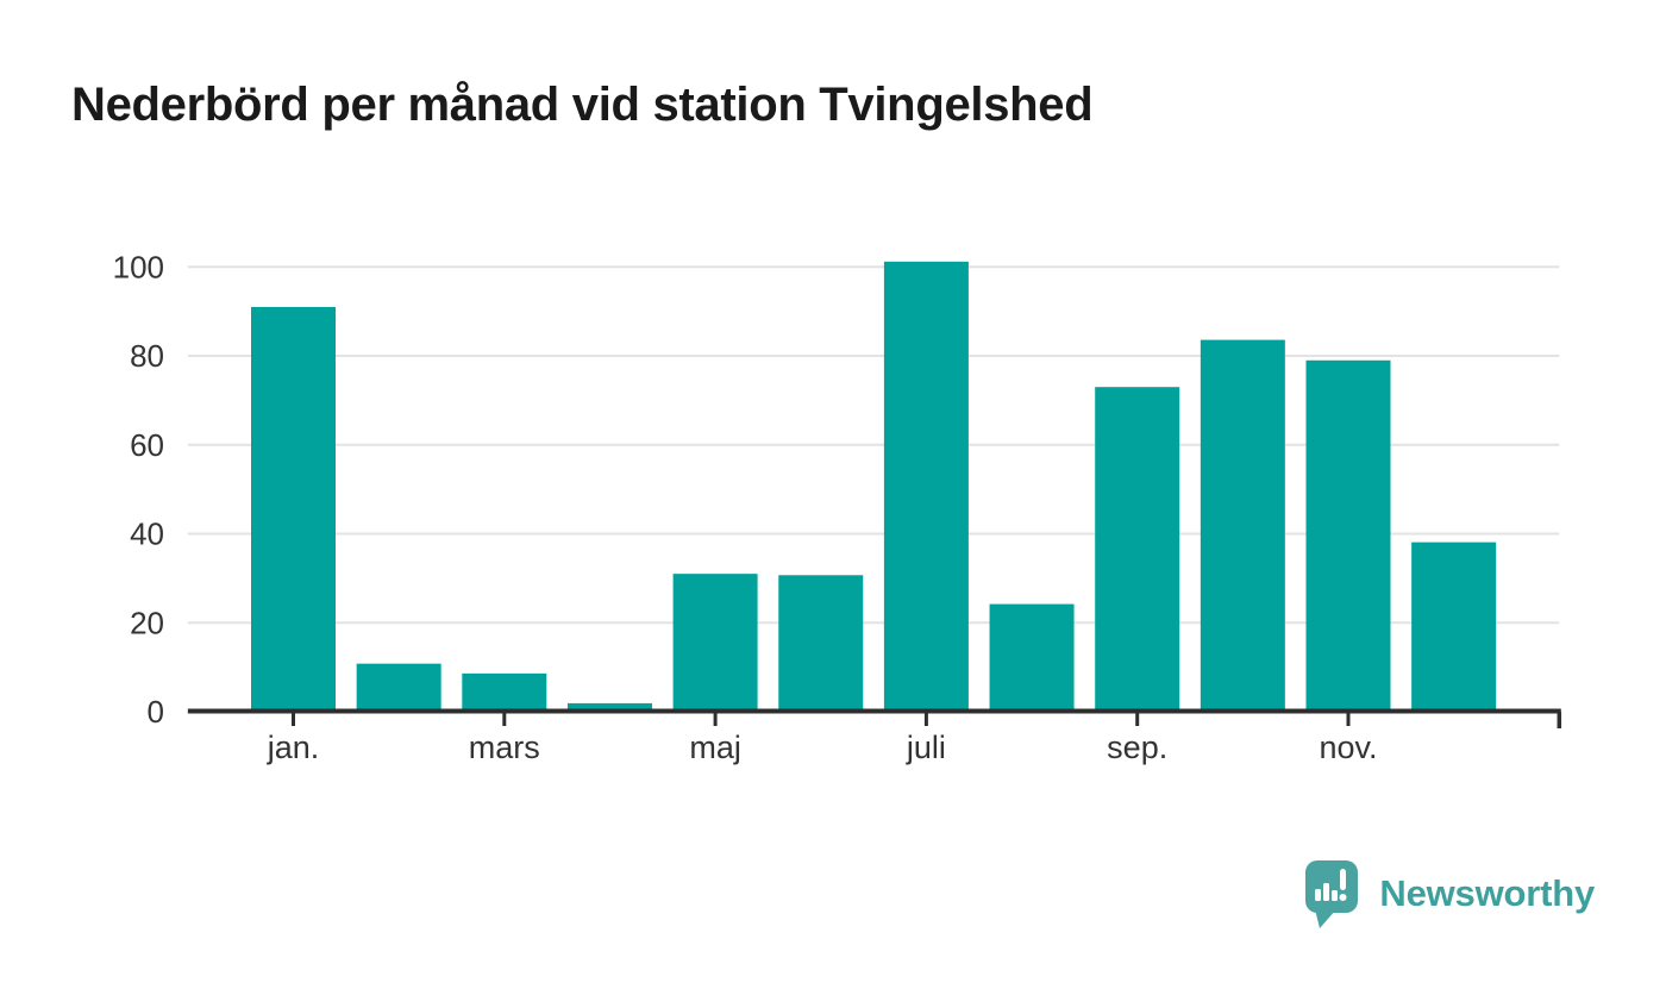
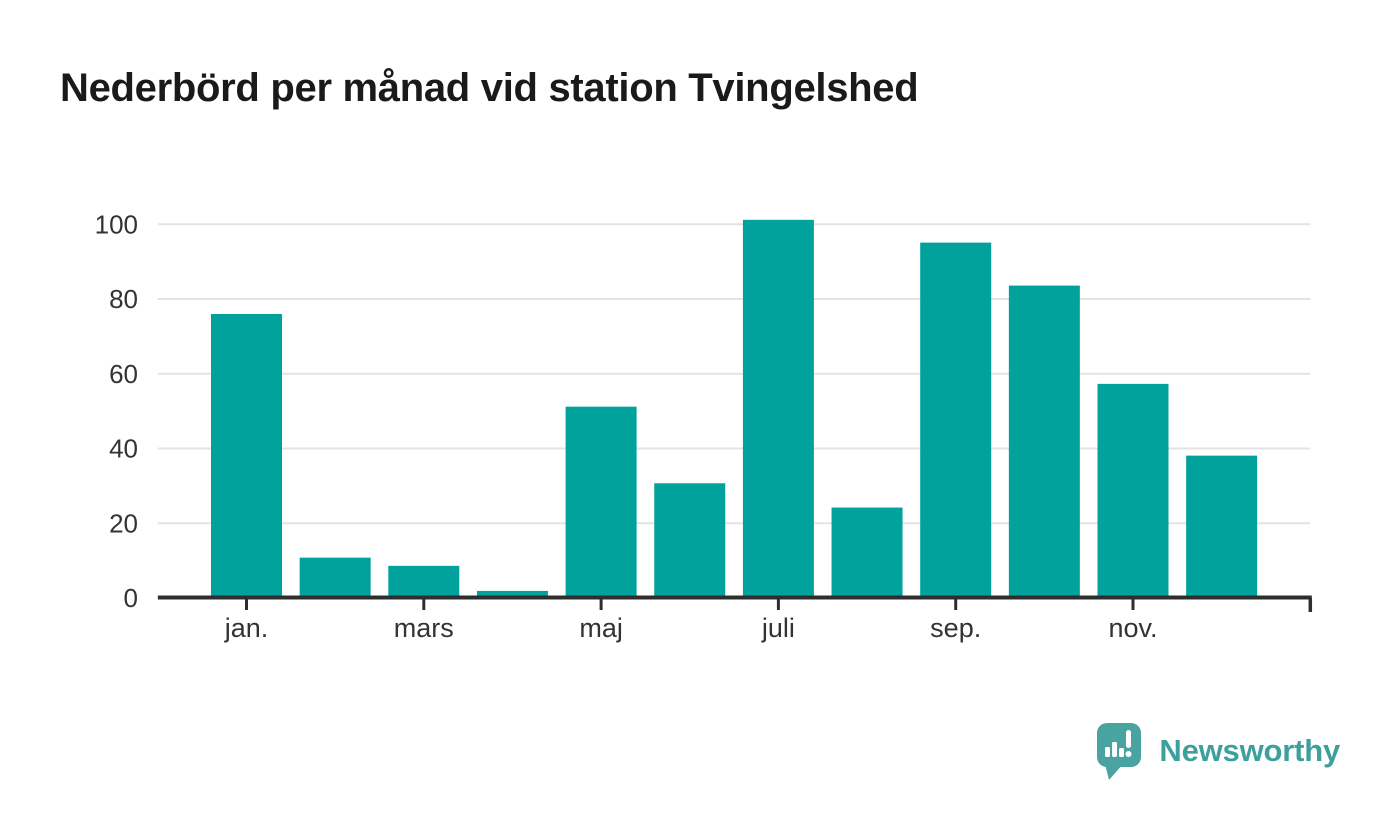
jan.: 91 -> 76
maj: 31 -> 51
sep.: 73 -> 95
nov.: 79 -> 57
